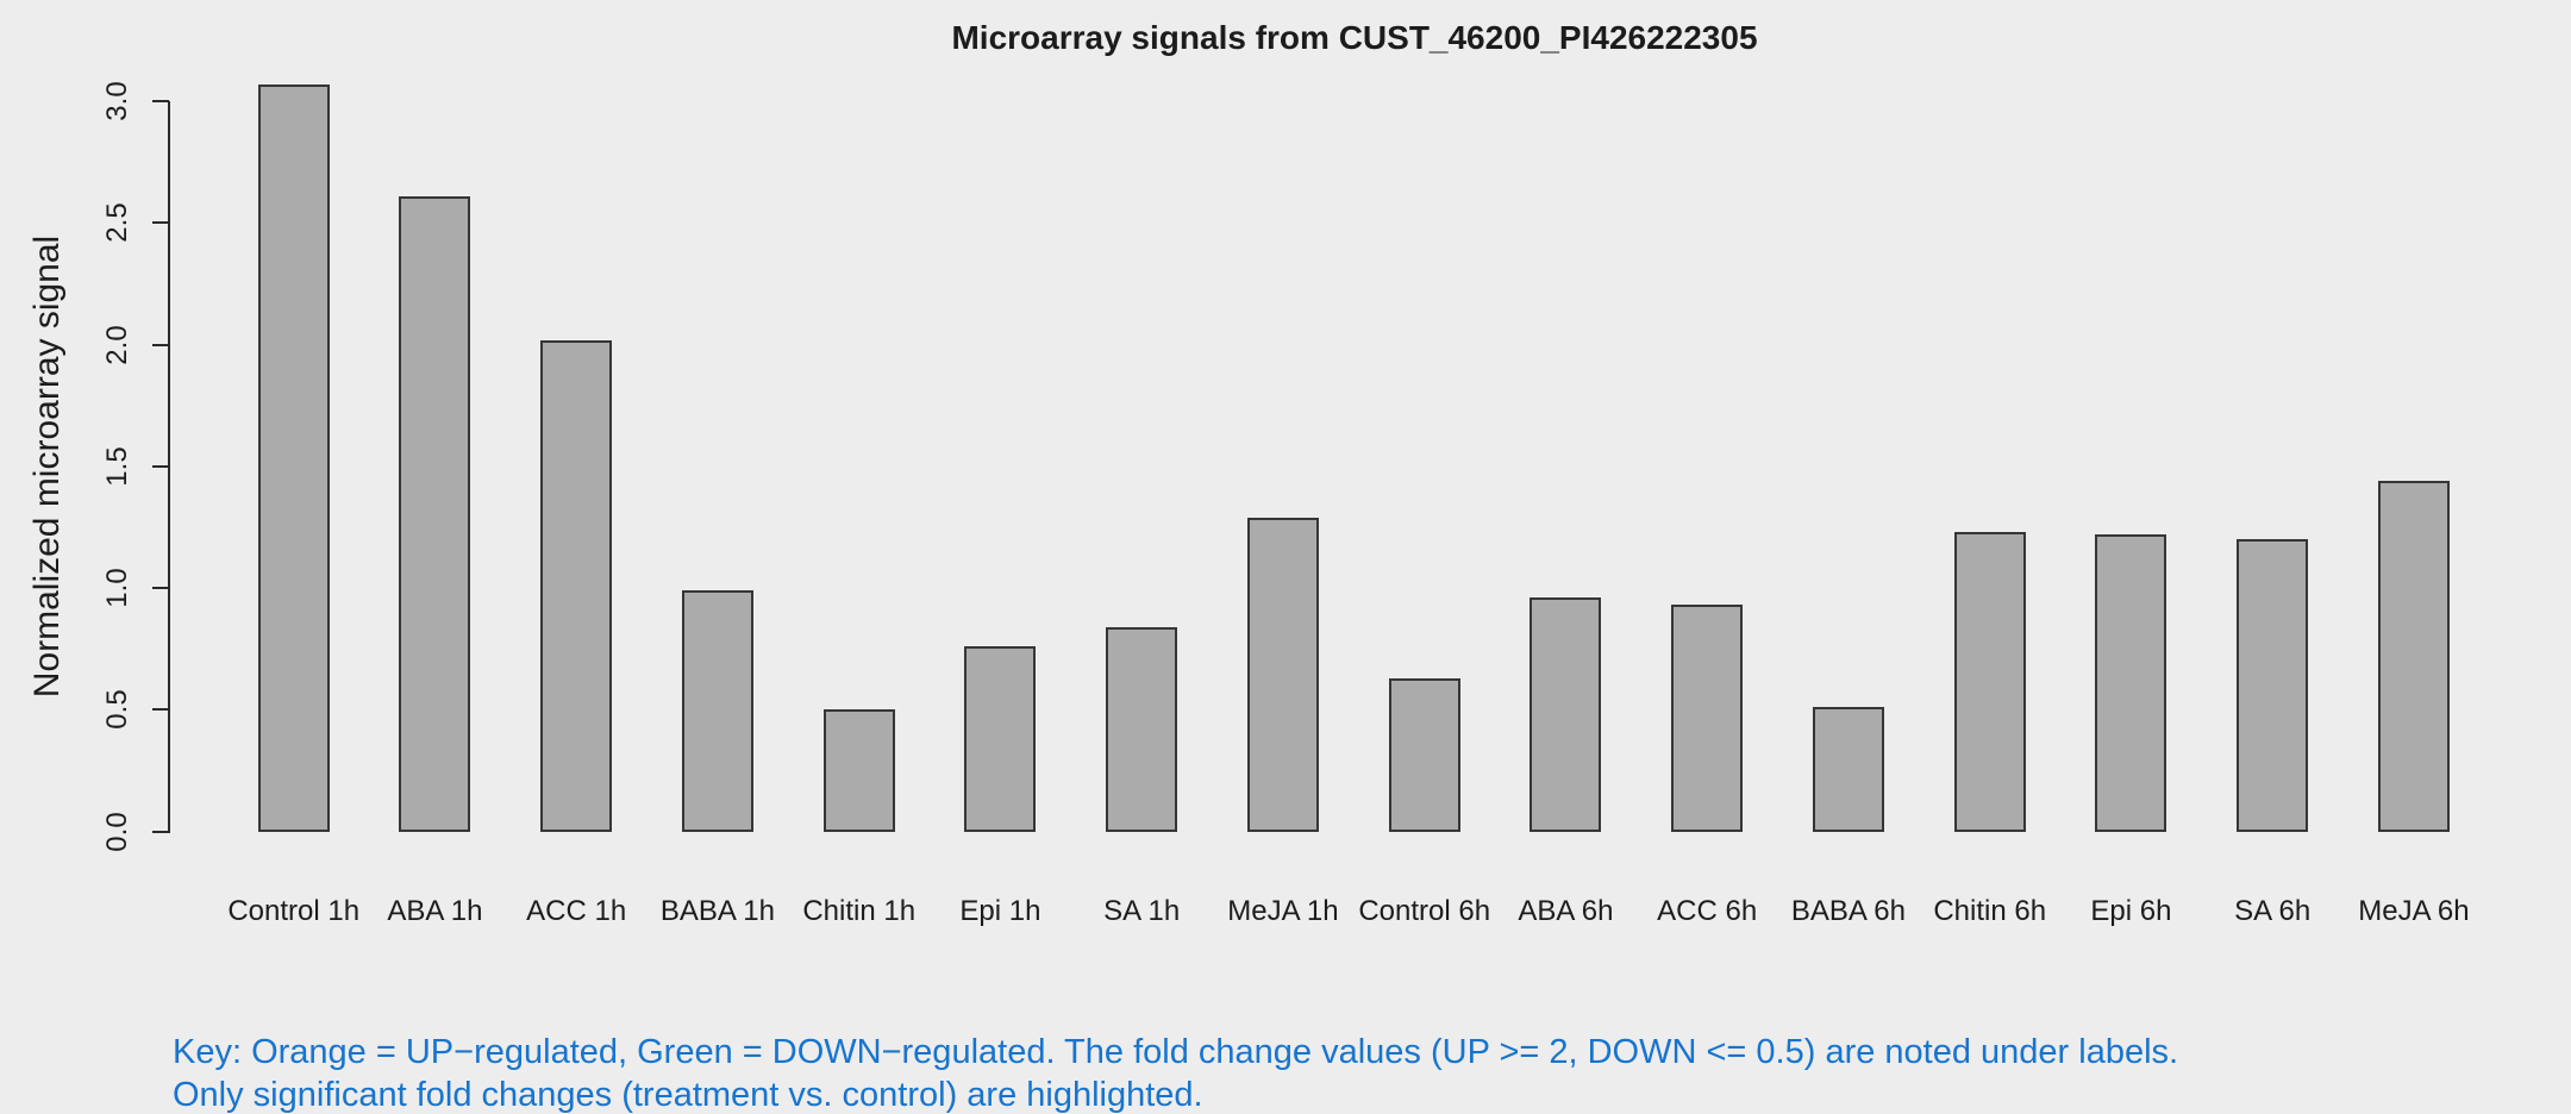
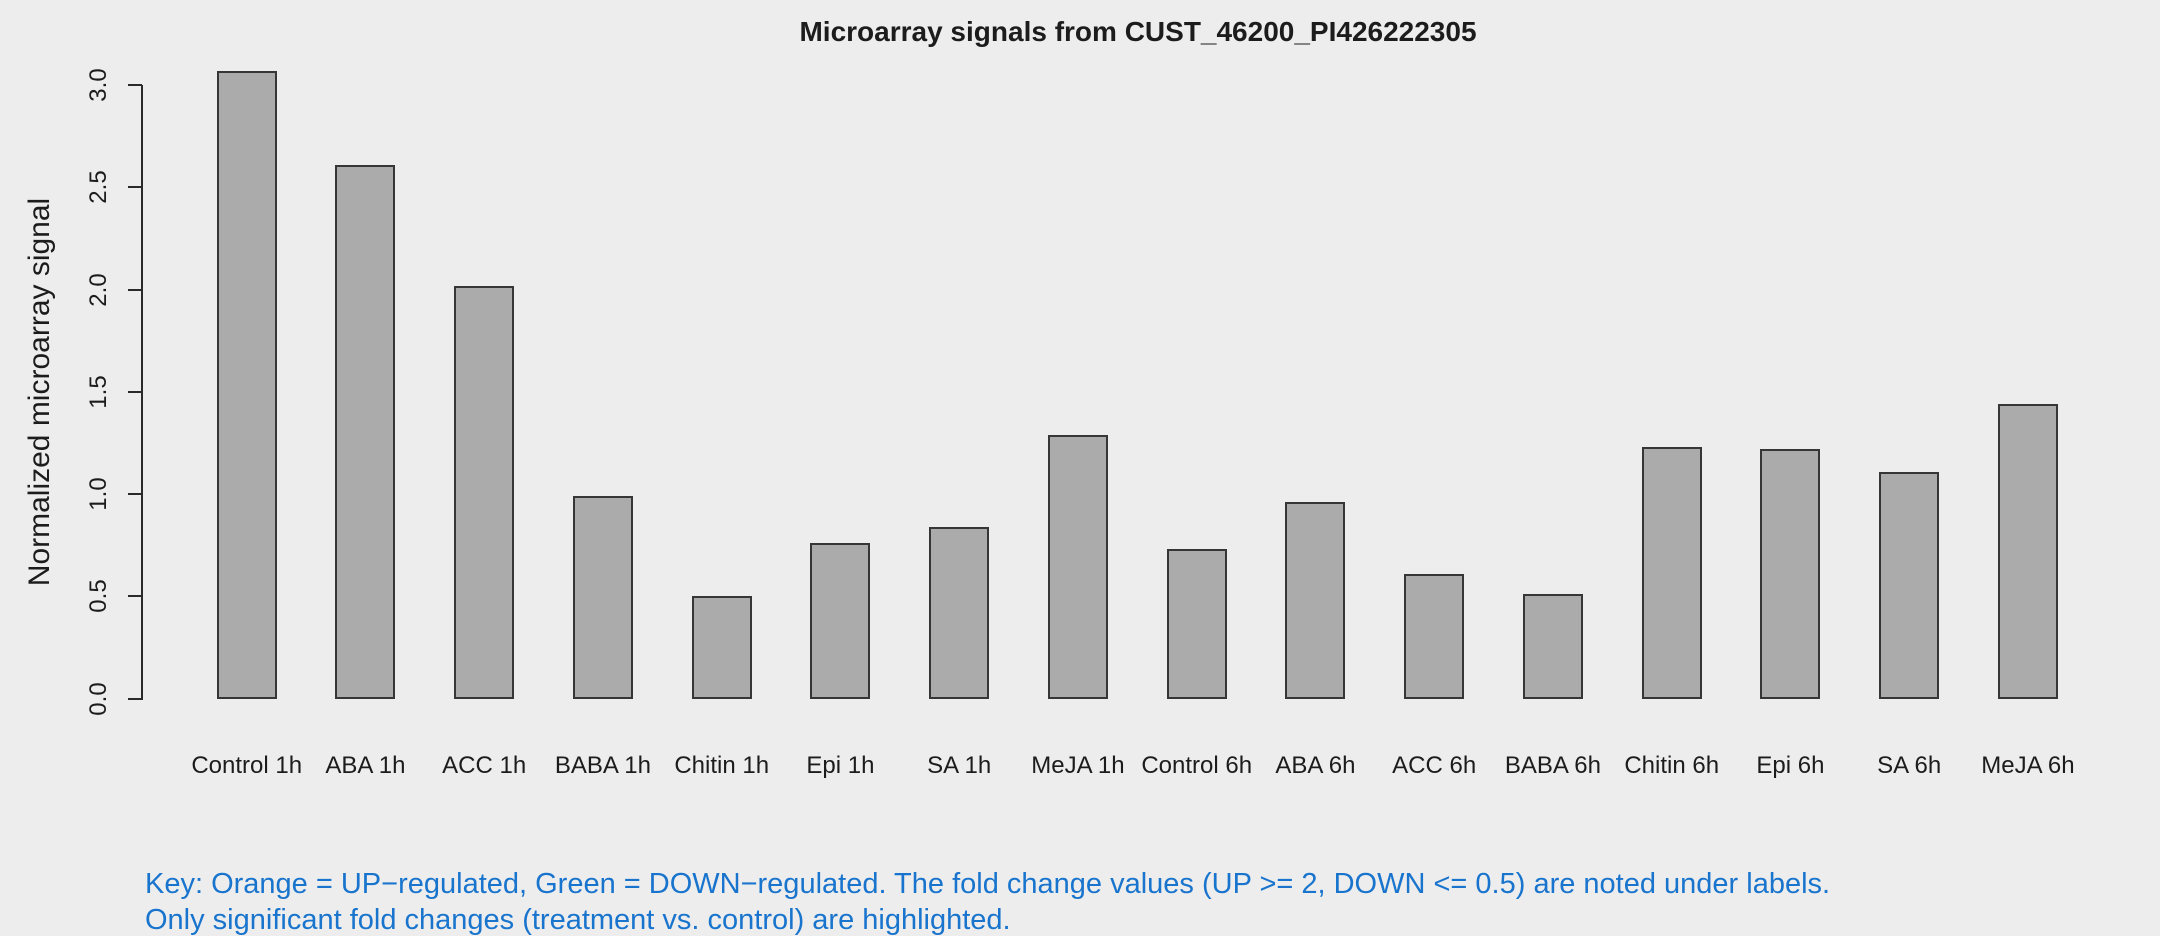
Control 6h: 0.63 -> 0.73
ACC 6h: 0.93 -> 0.61
SA 6h: 1.20 -> 1.11
